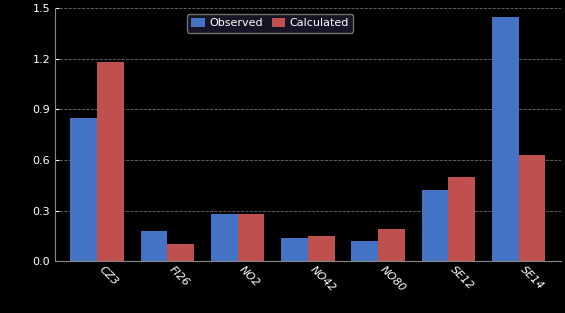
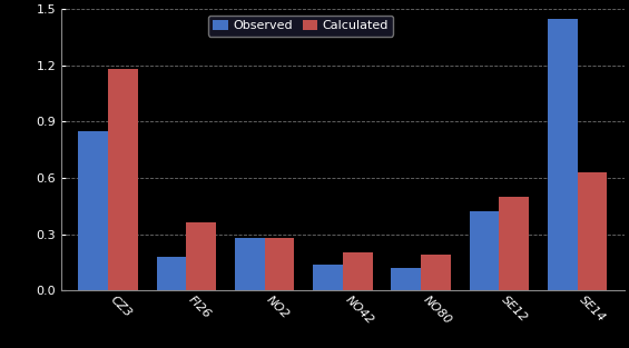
Calculated/FI26: 0.10 -> 0.36
Calculated/NO42: 0.15 -> 0.20
